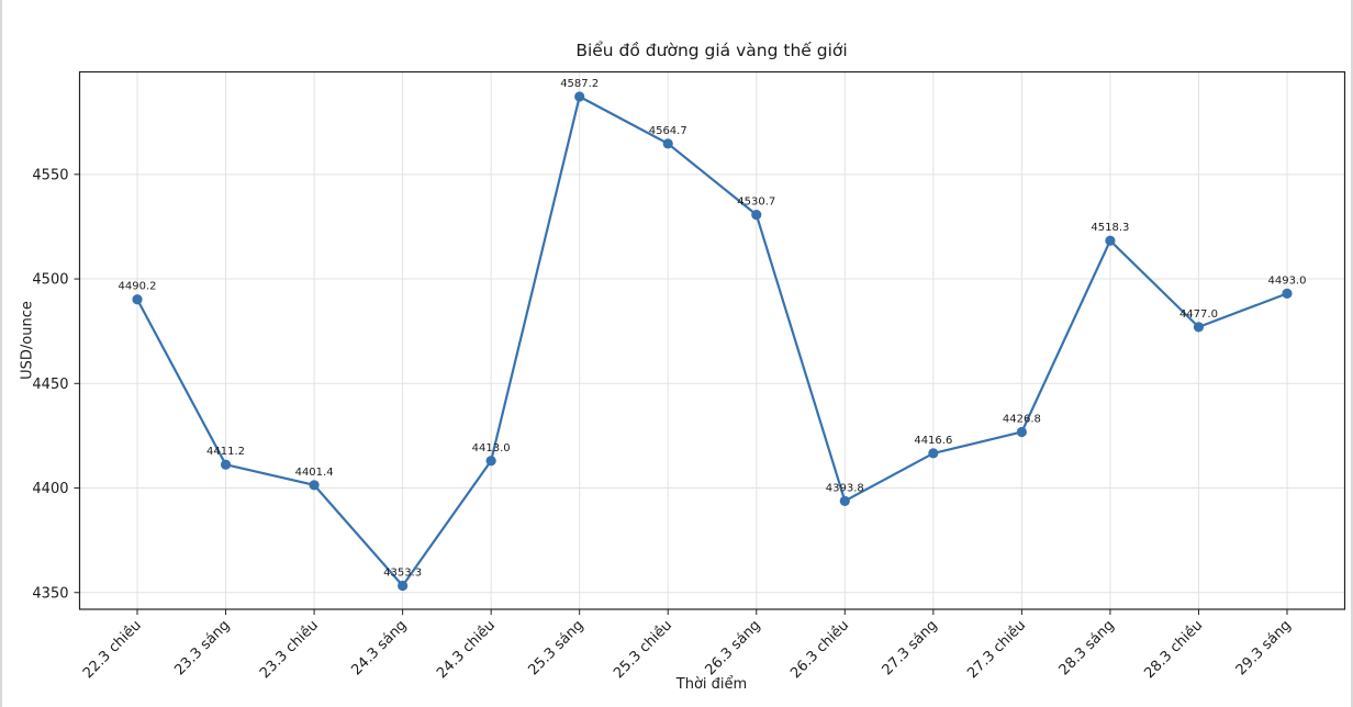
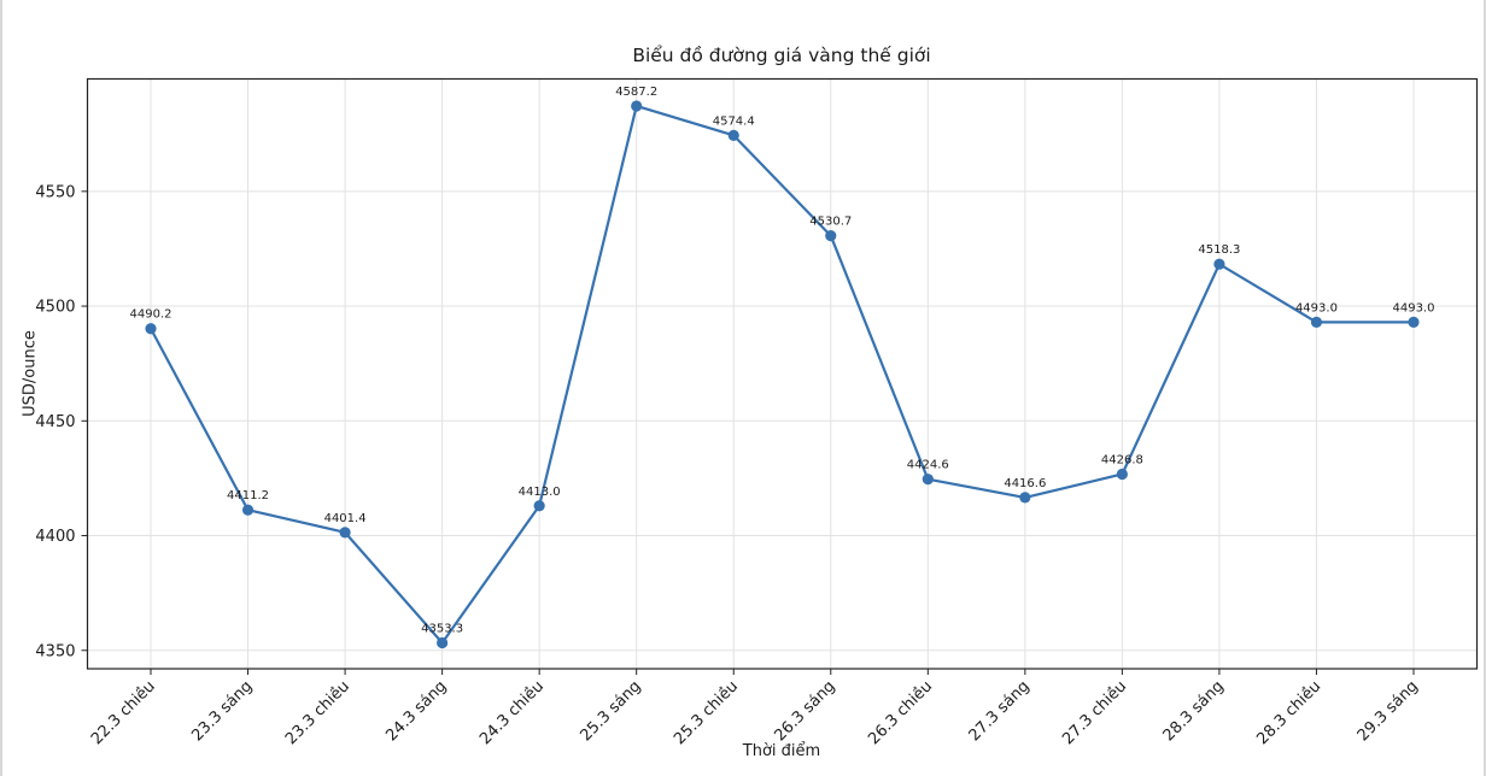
25.3 chiều: 4564.7 -> 4574.4
26.3 chiều: 4393.8 -> 4424.6
28.3 chiều: 4477.0 -> 4493.0
